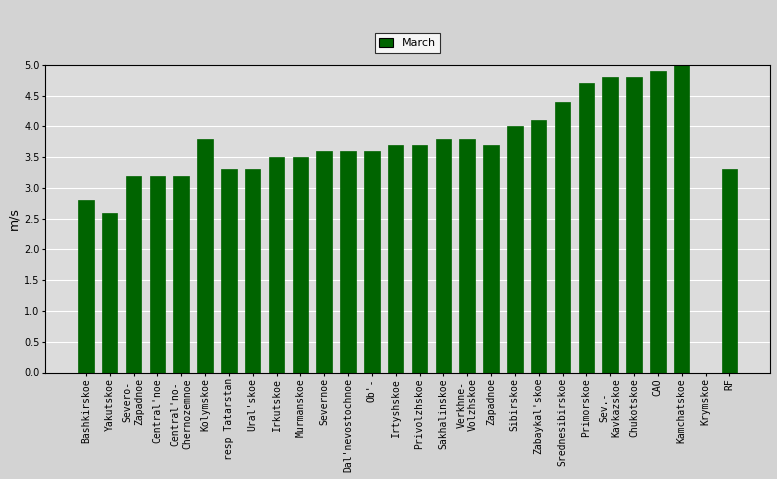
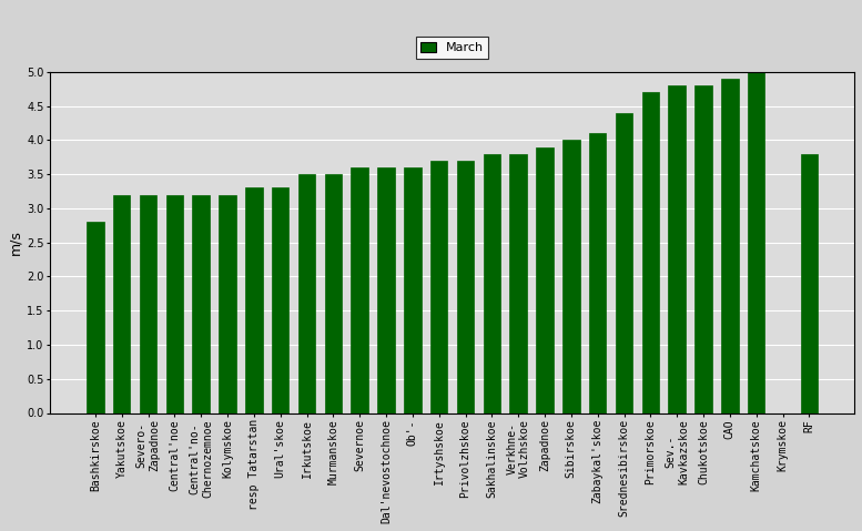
Yakutskoe: 2.6 -> 3.2
Kolymskoe: 3.8 -> 3.2
Zapadnoe: 3.7 -> 3.9
RF: 3.3 -> 3.8
